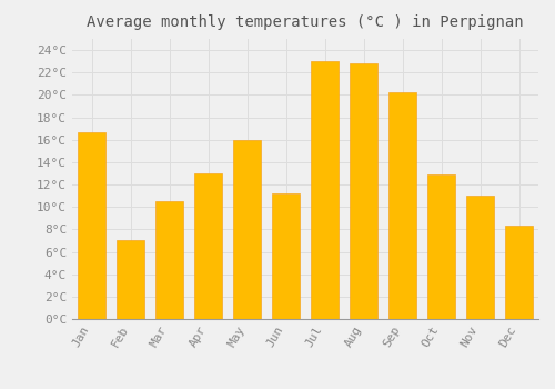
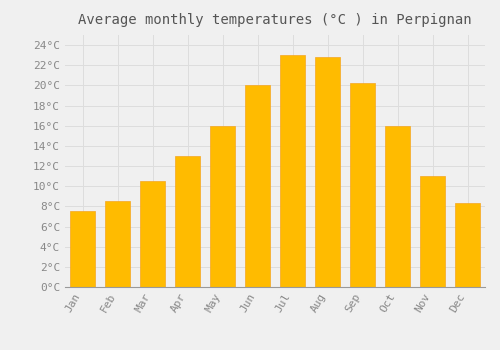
Jan: 16.7°C -> 7.5°C
Feb: 7.0°C -> 8.5°C
Jun: 11.2°C -> 20.0°C
Oct: 12.9°C -> 16.0°C
